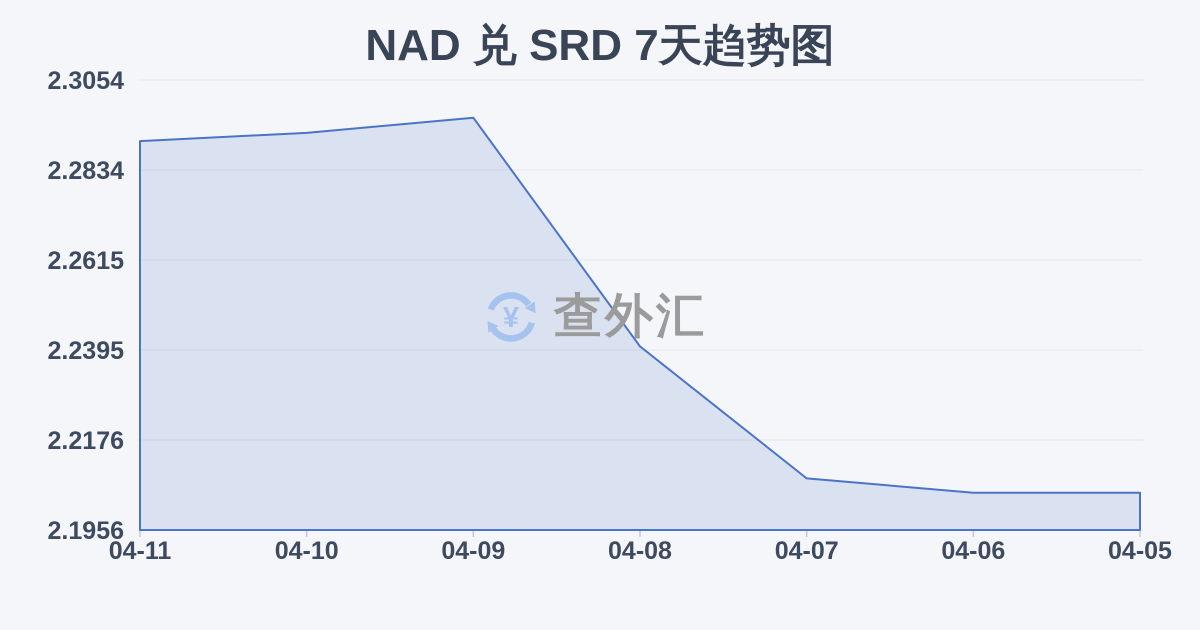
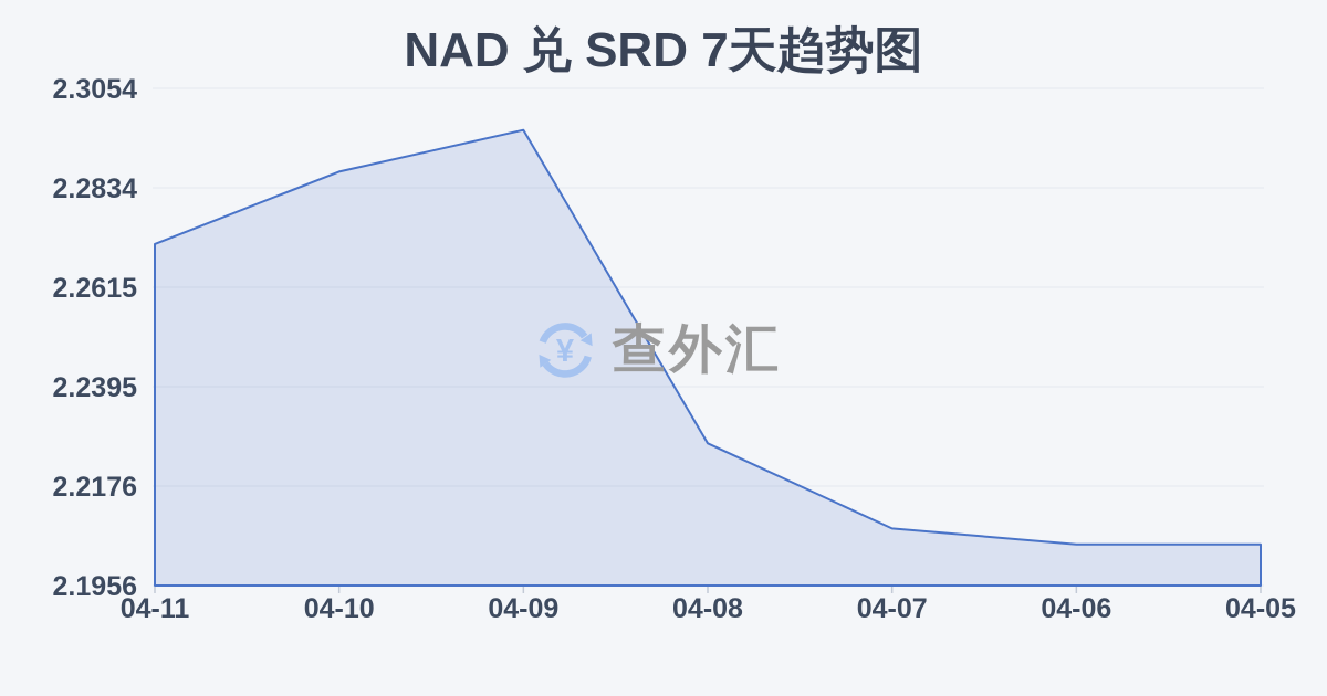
04-11: 2.291 -> 2.271
04-10: 2.292 -> 2.287
04-08: 2.240 -> 2.227
